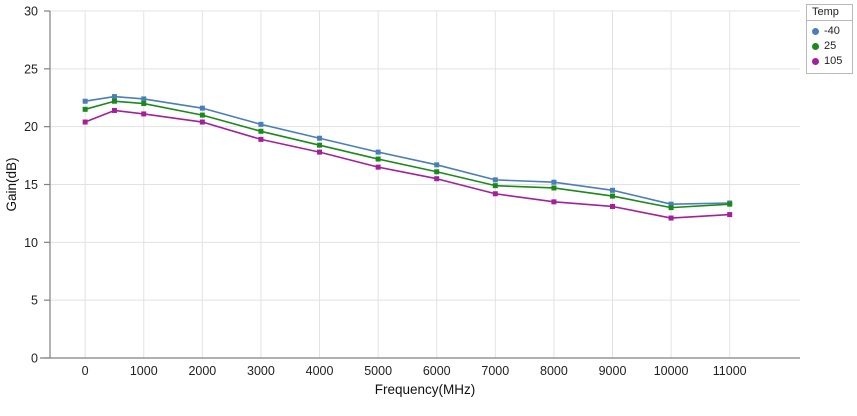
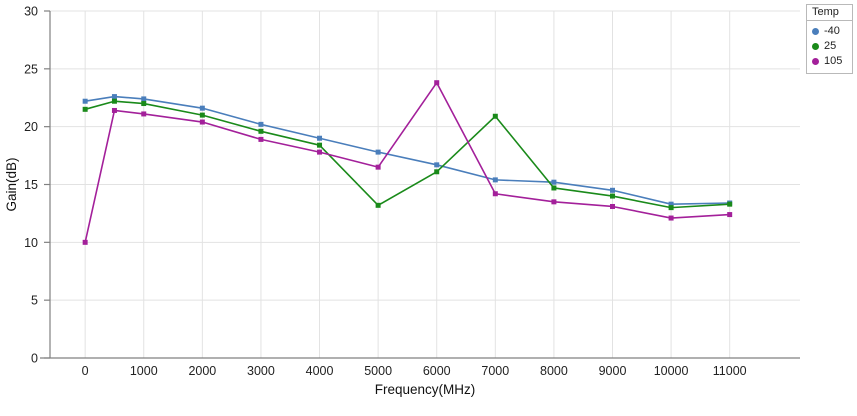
105/0: 20.4 -> 10.0
25/5000: 17.2 -> 13.2
105/6000: 15.5 -> 23.8
25/7000: 14.9 -> 20.9
